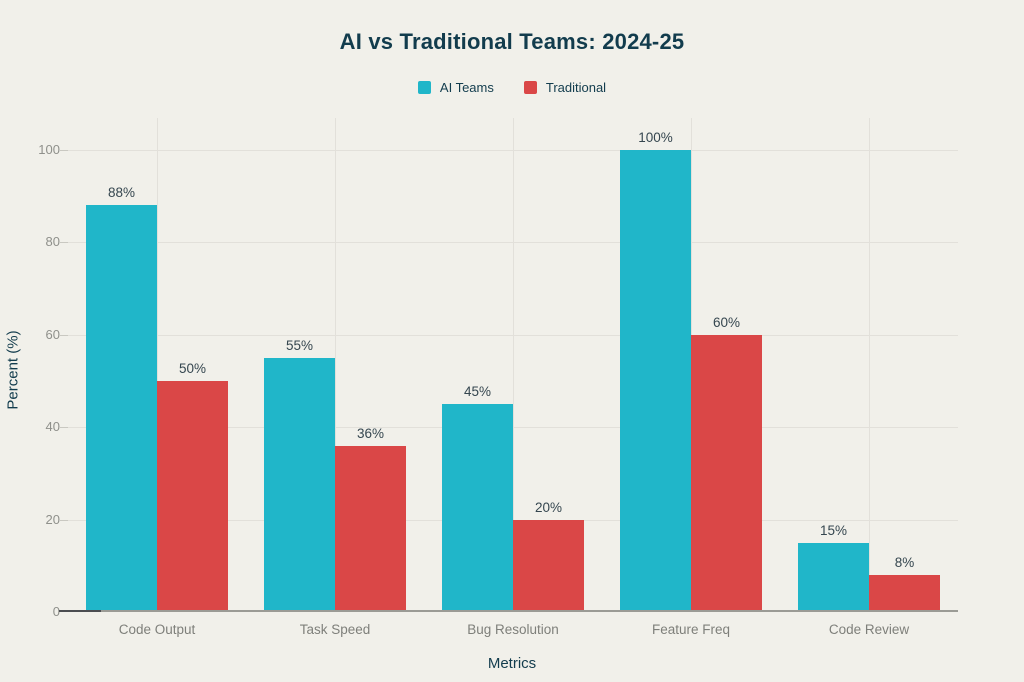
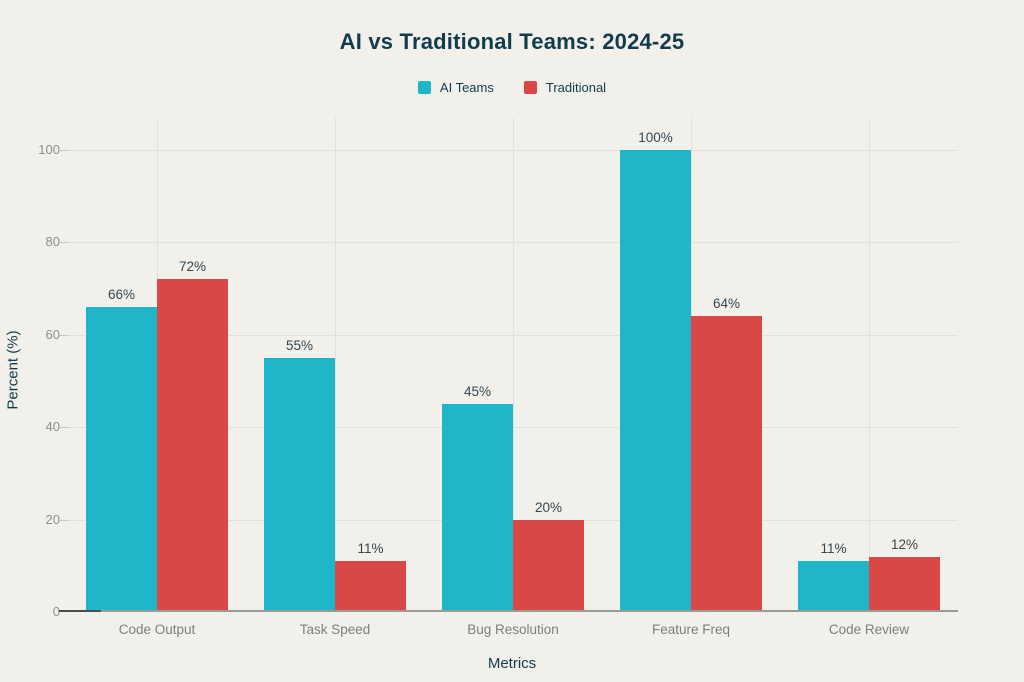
AI Teams/Code Output: 88% -> 66%
Traditional/Code Output: 50% -> 72%
Traditional/Task Speed: 36% -> 11%
Traditional/Feature Freq: 60% -> 64%
AI Teams/Code Review: 15% -> 11%
Traditional/Code Review: 8% -> 12%
